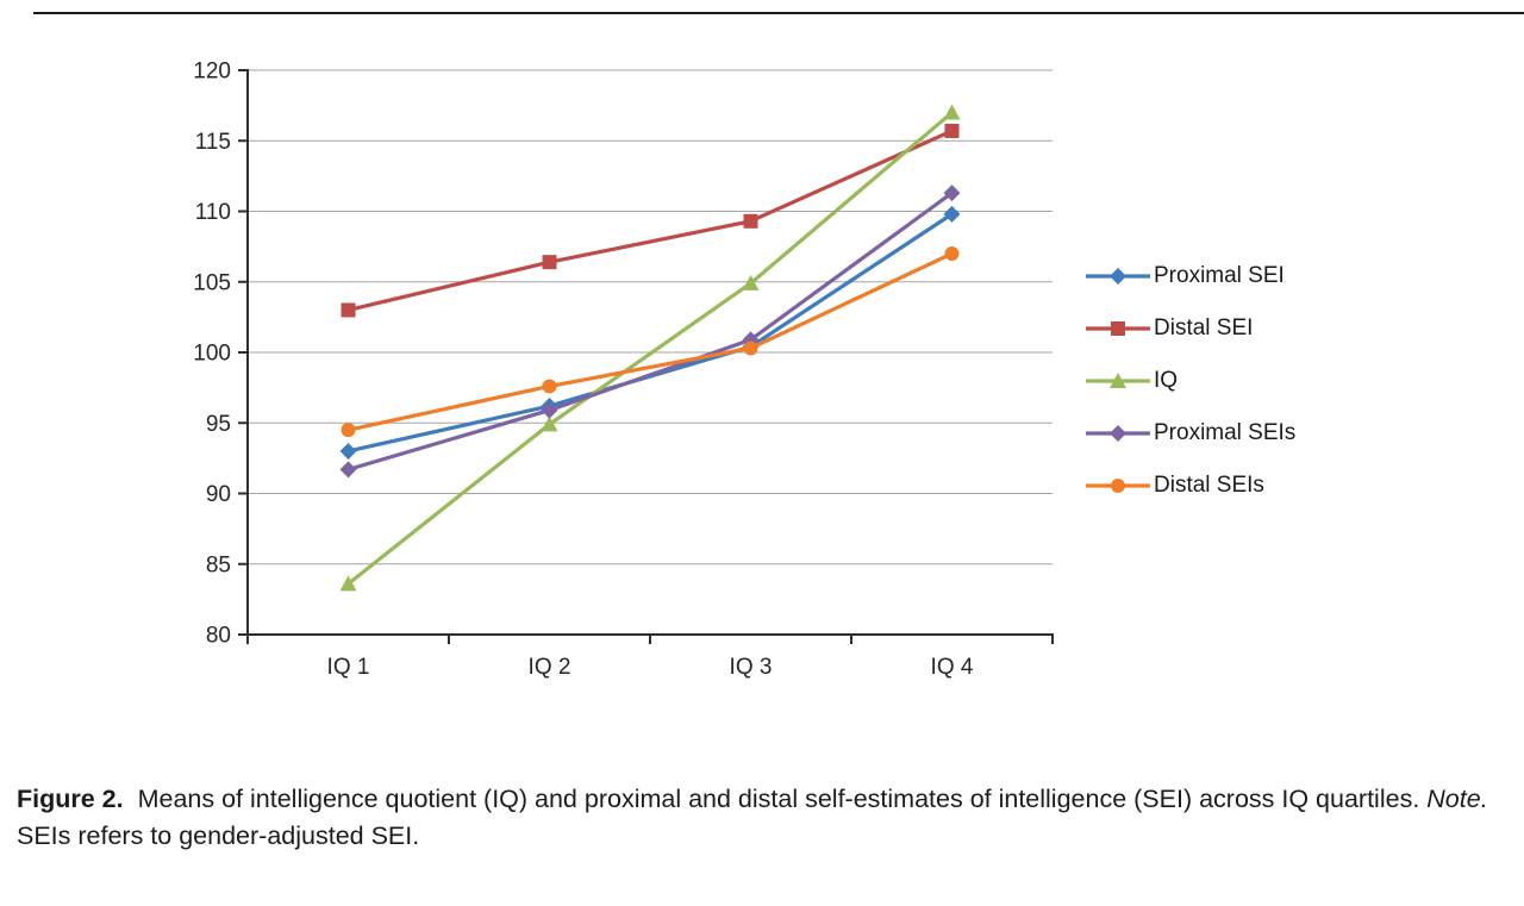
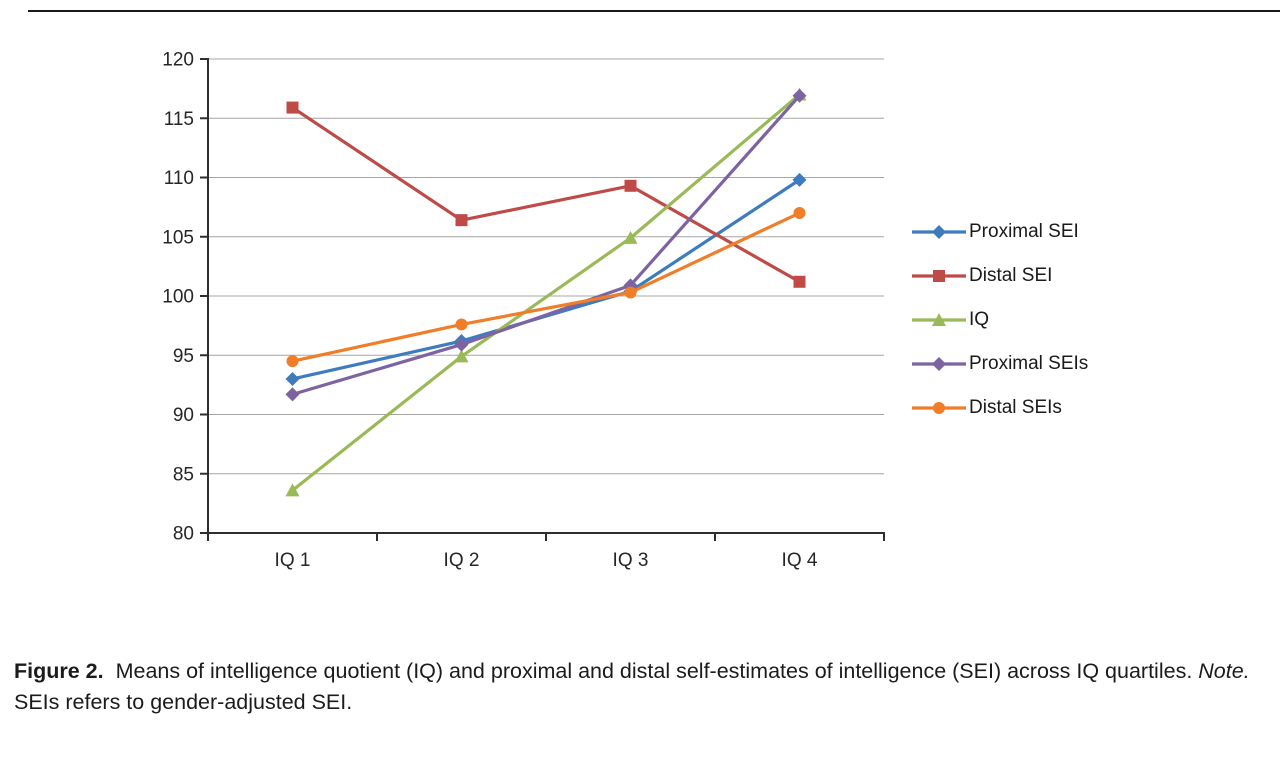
Distal SEI/IQ 1: 103.0 -> 115.9
Distal SEI/IQ 4: 115.7 -> 101.2
Proximal SEIs/IQ 4: 111.3 -> 116.9
